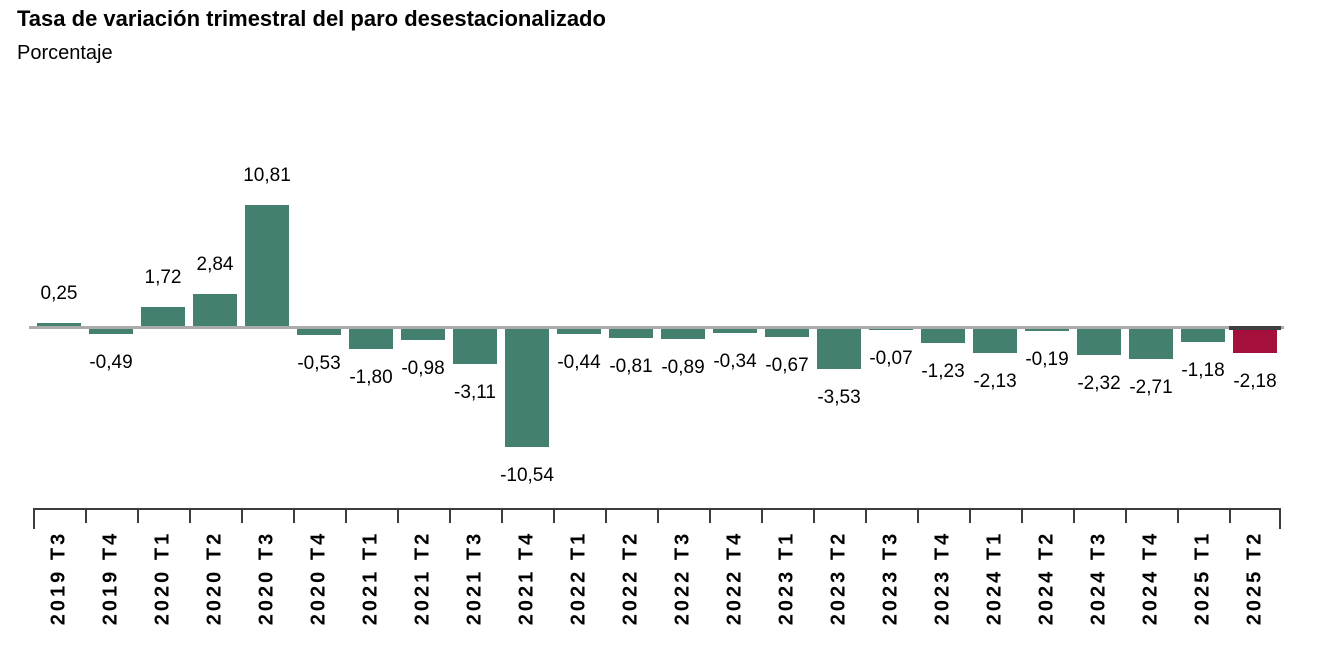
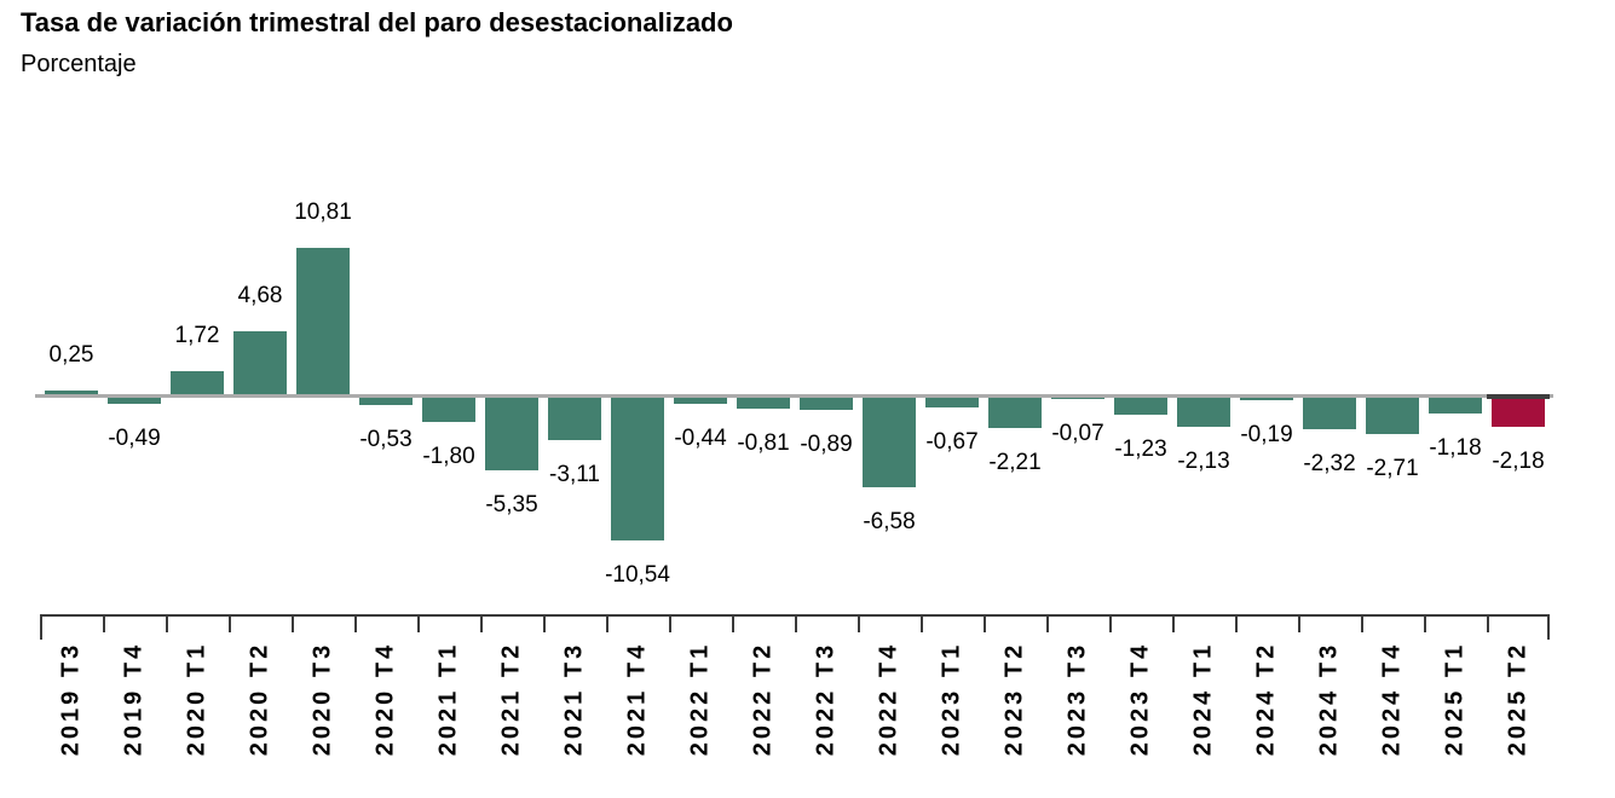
2020 T2: 2,84 -> 4,68
2021 T2: -0,98 -> -5,35
2022 T4: -0,34 -> -6,58
2023 T2: -3,53 -> -2,21
